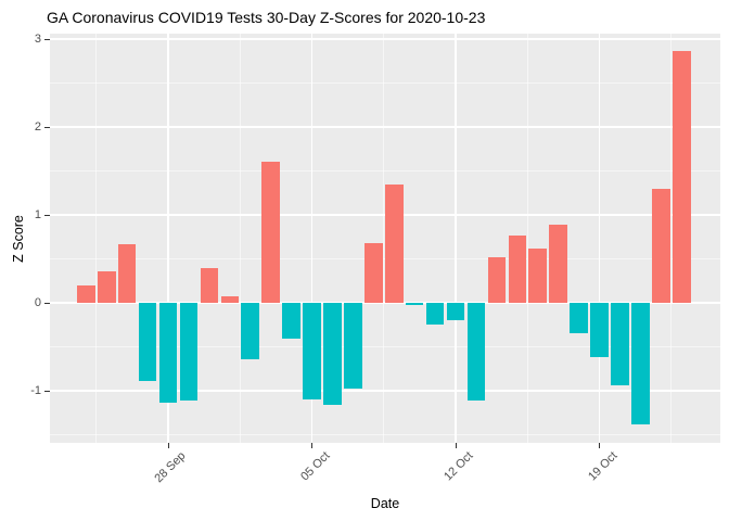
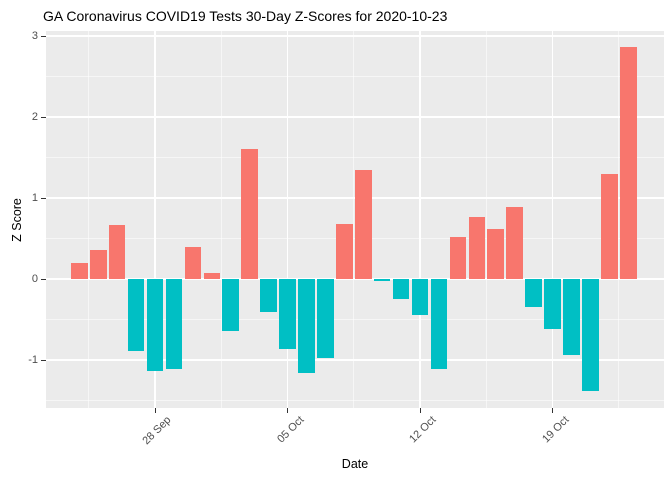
05 Oct: -1.1 -> -0.9
12 Oct: -0.2 -> -0.5
